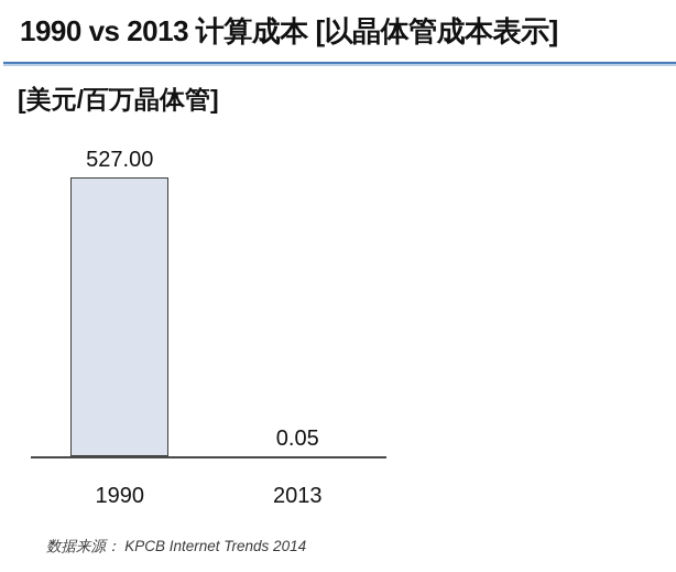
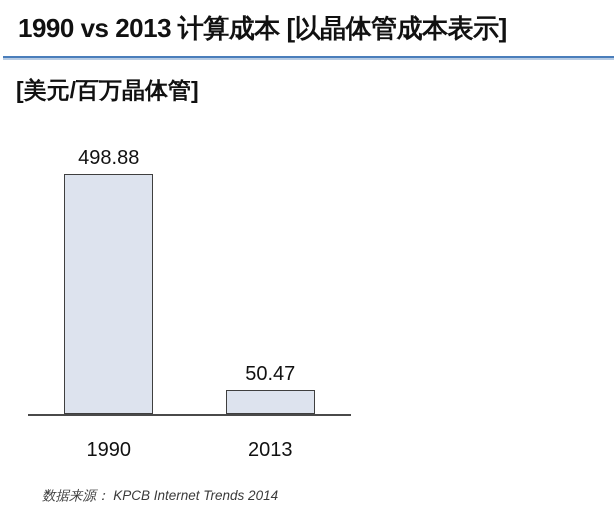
1990: 527.00 -> 498.88
2013: 0.05 -> 50.47
